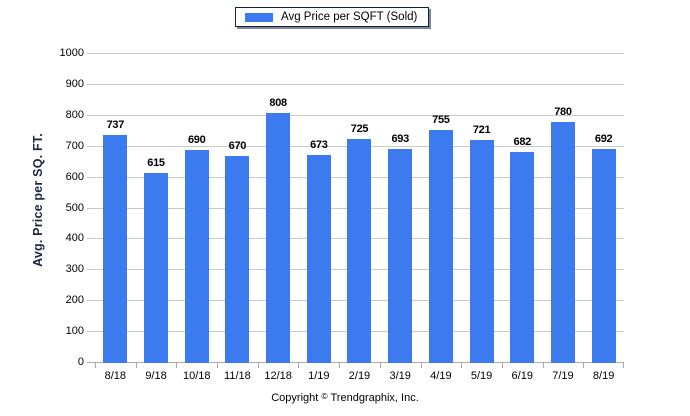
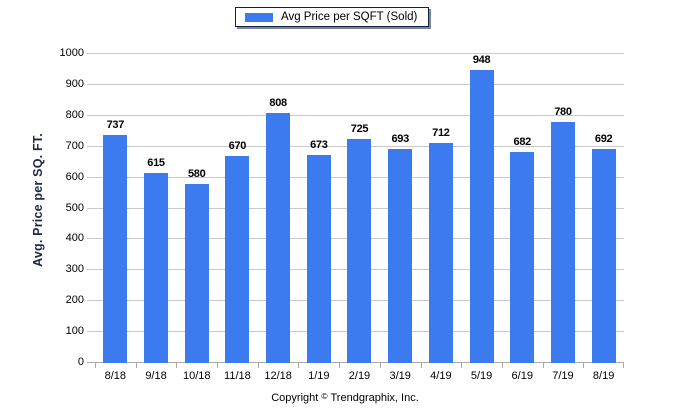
10/18: 690 -> 580
4/19: 755 -> 712
5/19: 721 -> 948
